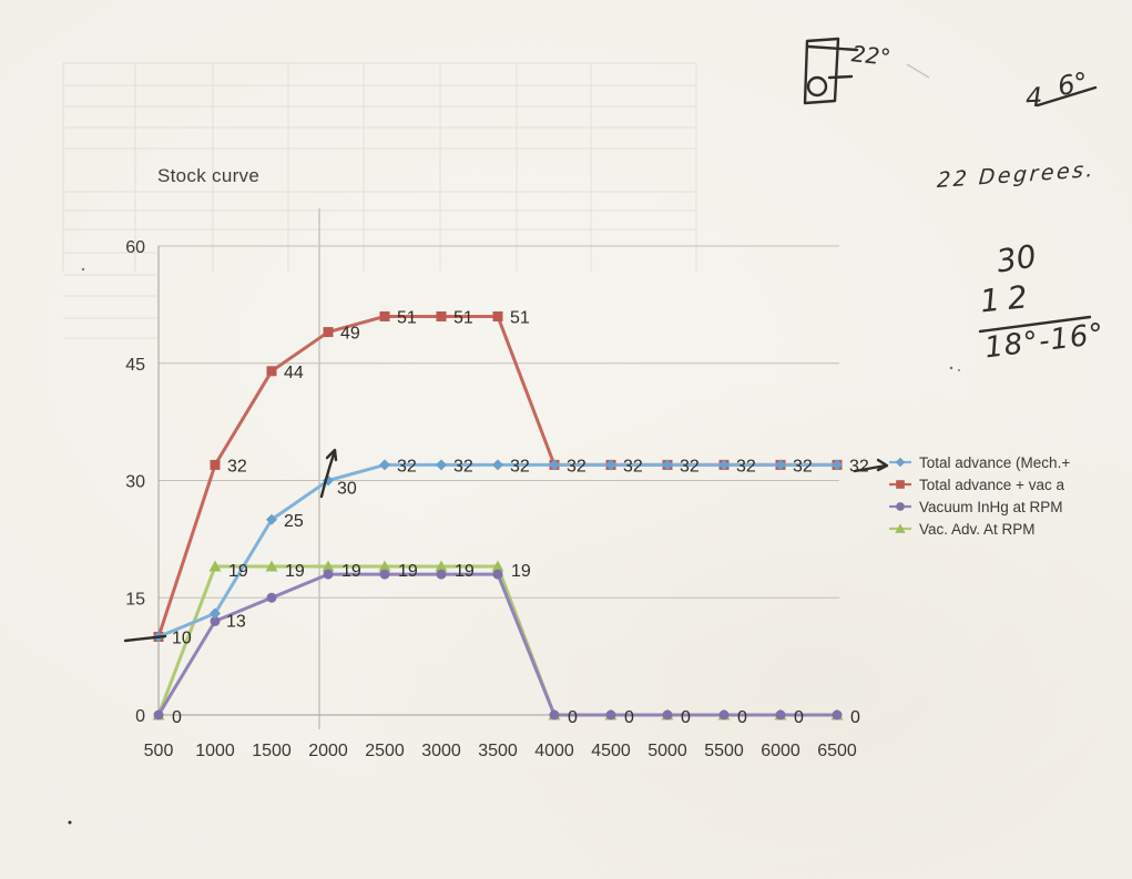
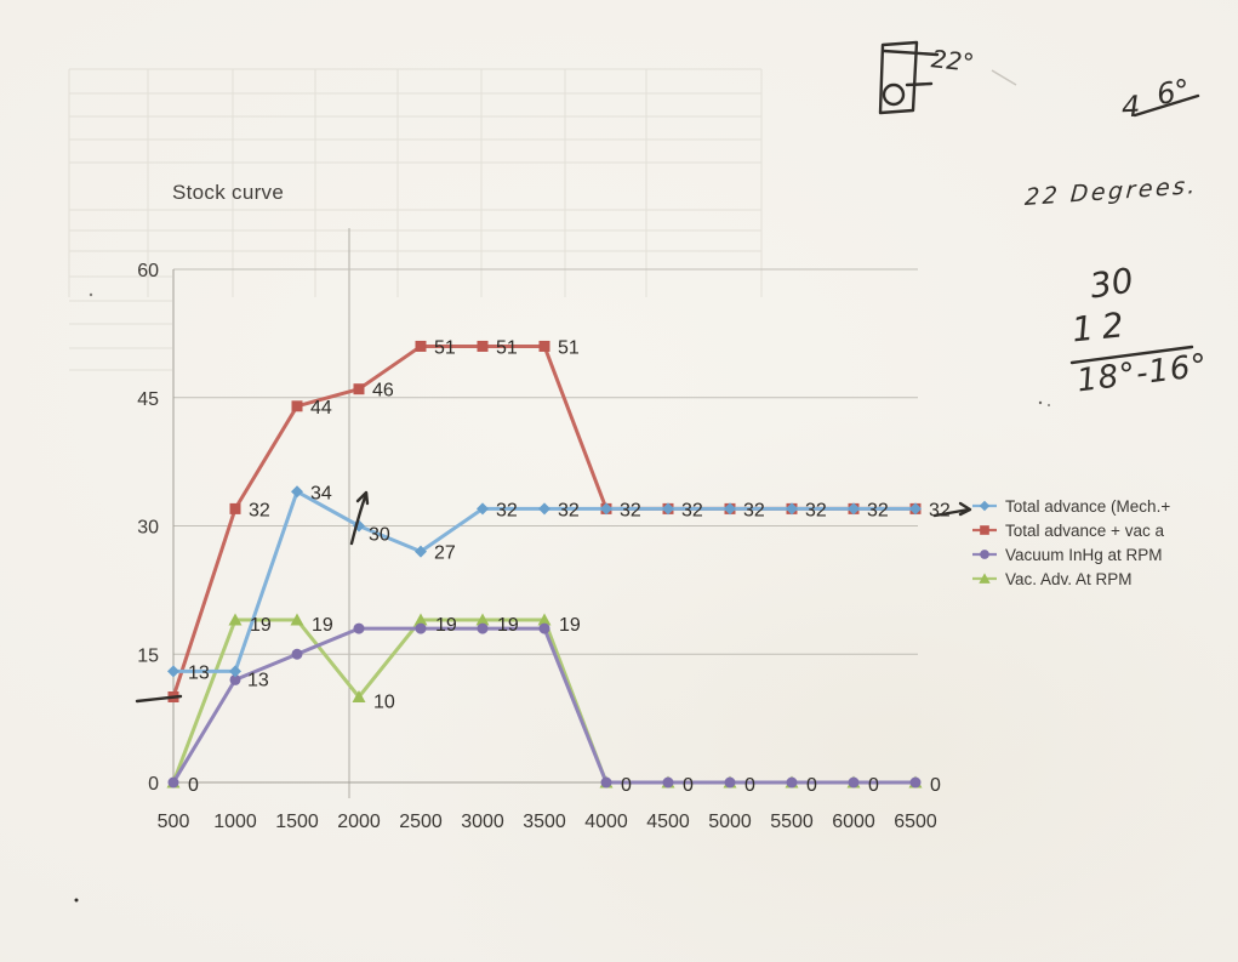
Total advance (Mech.+/500: 10 -> 13
Total advance (Mech.+/1500: 25 -> 34
Total advance + vac a/2000: 49 -> 46
Vac. Adv. At RPM/2000: 19 -> 10
Total advance (Mech.+/2500: 32 -> 27
